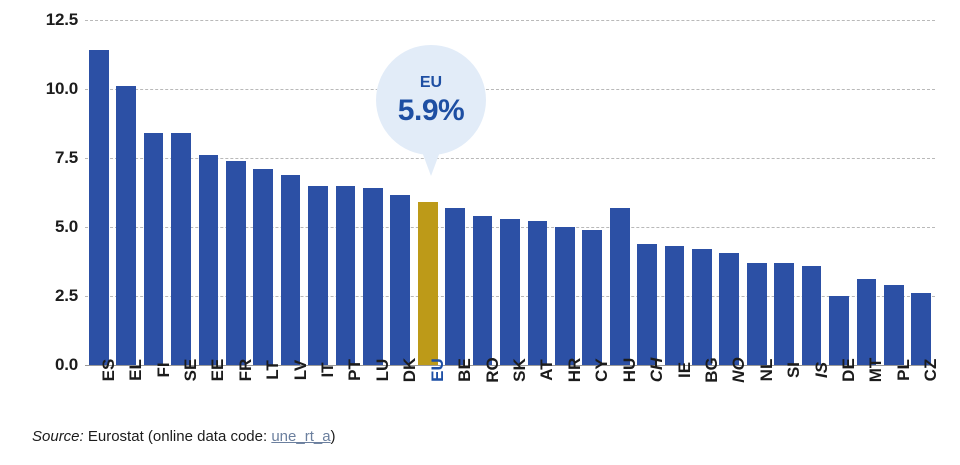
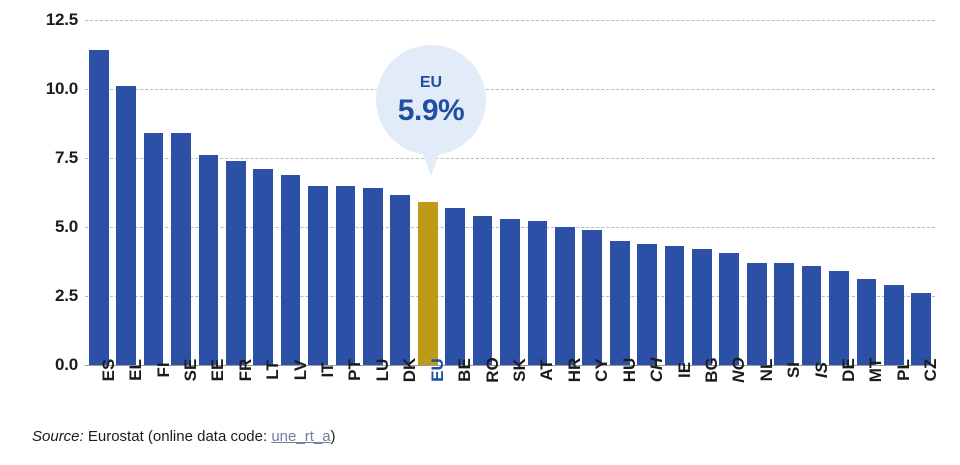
HU: 5.7 -> 4.5
DE: 2.5 -> 3.4
